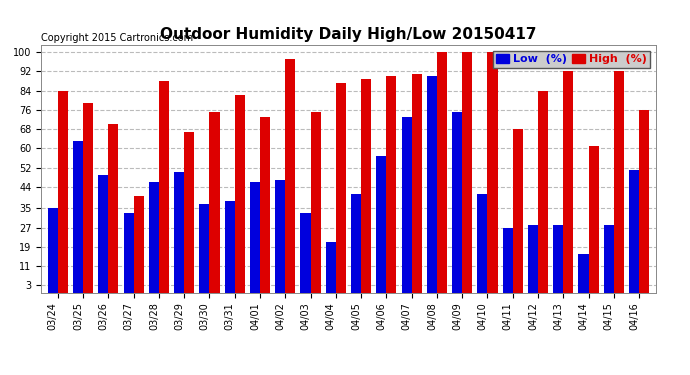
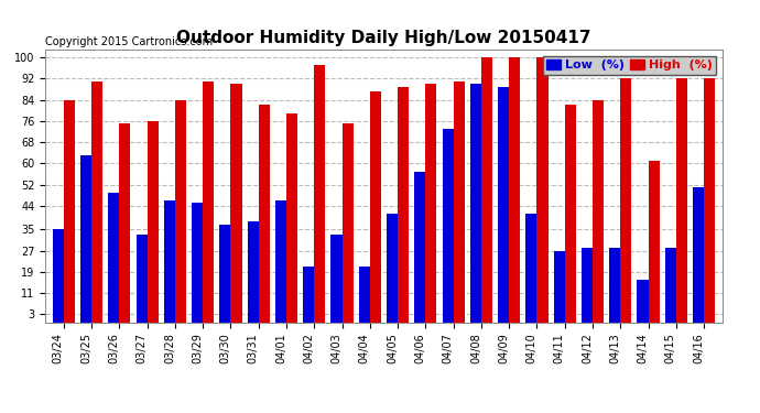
High (%)/03/25: 79 -> 91
High (%)/03/26: 70 -> 75
High (%)/03/27: 40 -> 76
High (%)/03/28: 88 -> 84
Low (%)/03/29: 50 -> 45
High (%)/03/29: 67 -> 91
High (%)/03/30: 75 -> 90
High (%)/04/01: 73 -> 79
Low (%)/04/02: 47 -> 21
Low (%)/04/09: 75 -> 89
High (%)/04/11: 68 -> 82
High (%)/04/16: 76 -> 92
